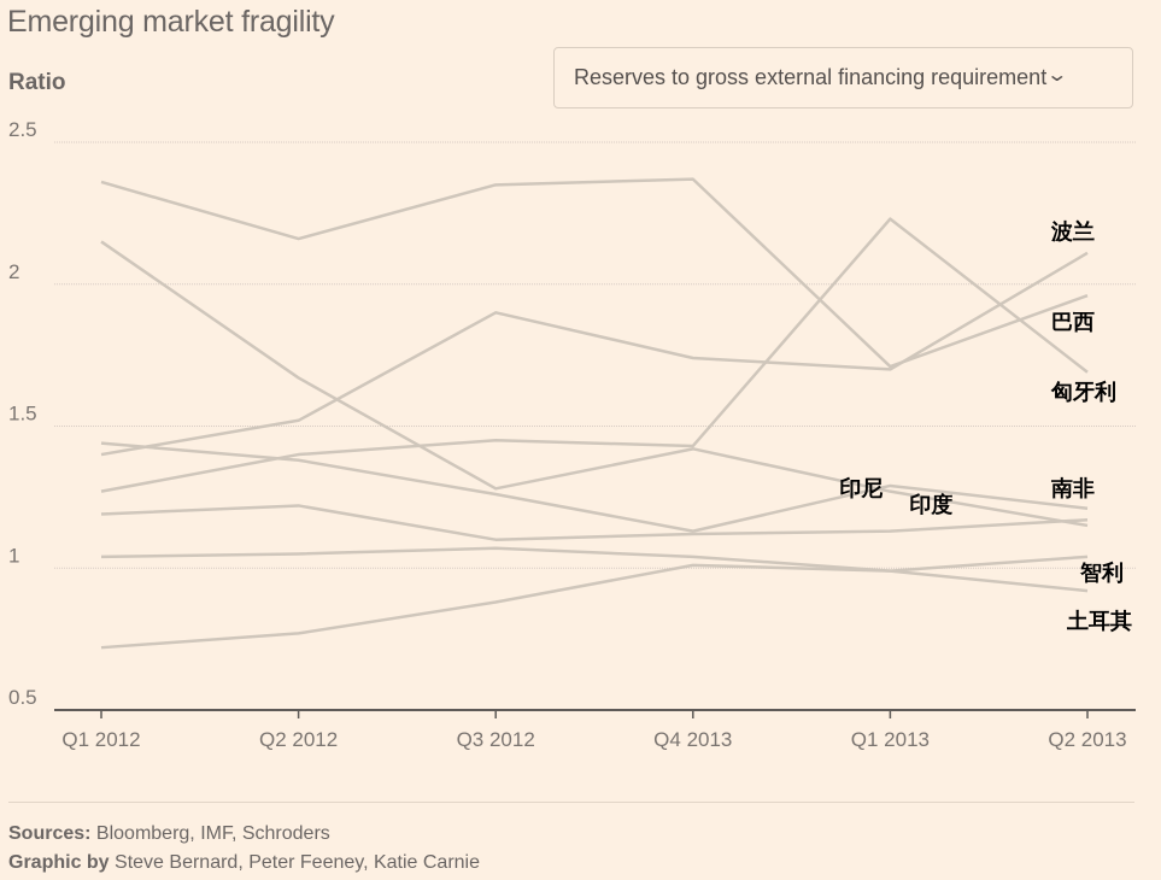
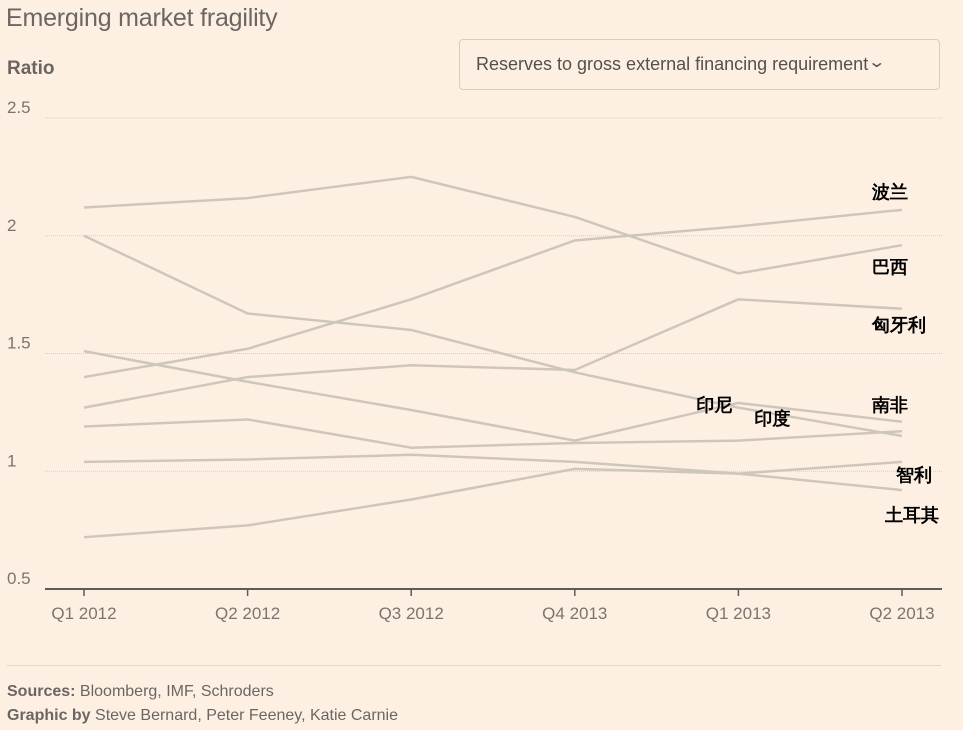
巴西/Q1 2012: 2.36 -> 2.12
南非/Q1 2012: 2.15 -> 2.00
印尼/Q1 2012: 1.44 -> 1.51
巴西/Q3 2012: 2.35 -> 2.25
南非/Q3 2012: 1.28 -> 1.60
波兰/Q3 2012: 1.90 -> 1.73
巴西/Q4 2013: 2.37 -> 2.08
波兰/Q4 2013: 1.74 -> 1.98
巴西/Q1 2013: 1.71 -> 1.84
波兰/Q1 2013: 1.70 -> 2.04
匈牙利/Q1 2013: 2.23 -> 1.73
